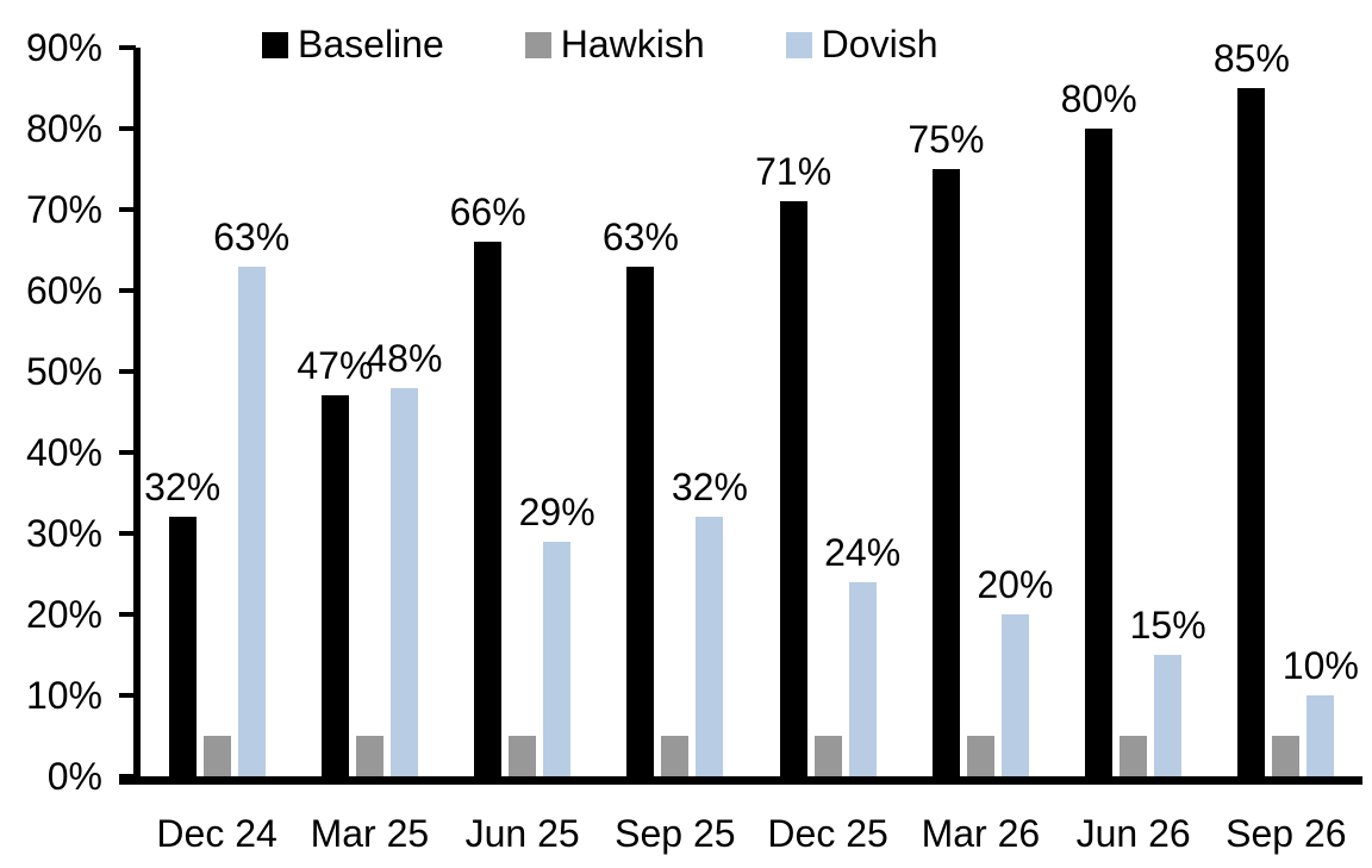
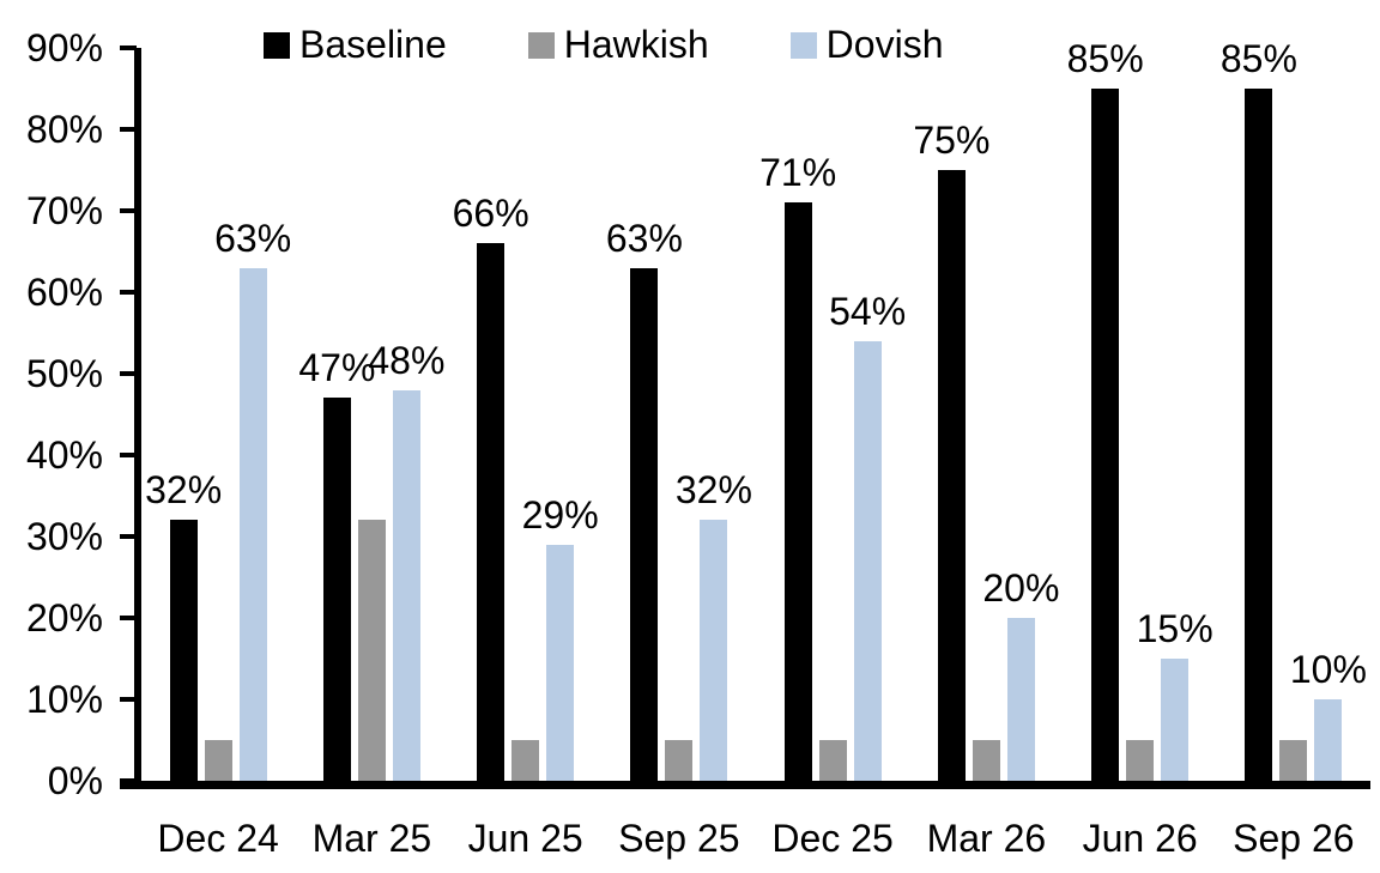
Hawkish/Mar 25: 5% -> 32%
Dovish/Dec 25: 24% -> 54%
Baseline/Jun 26: 80% -> 85%
